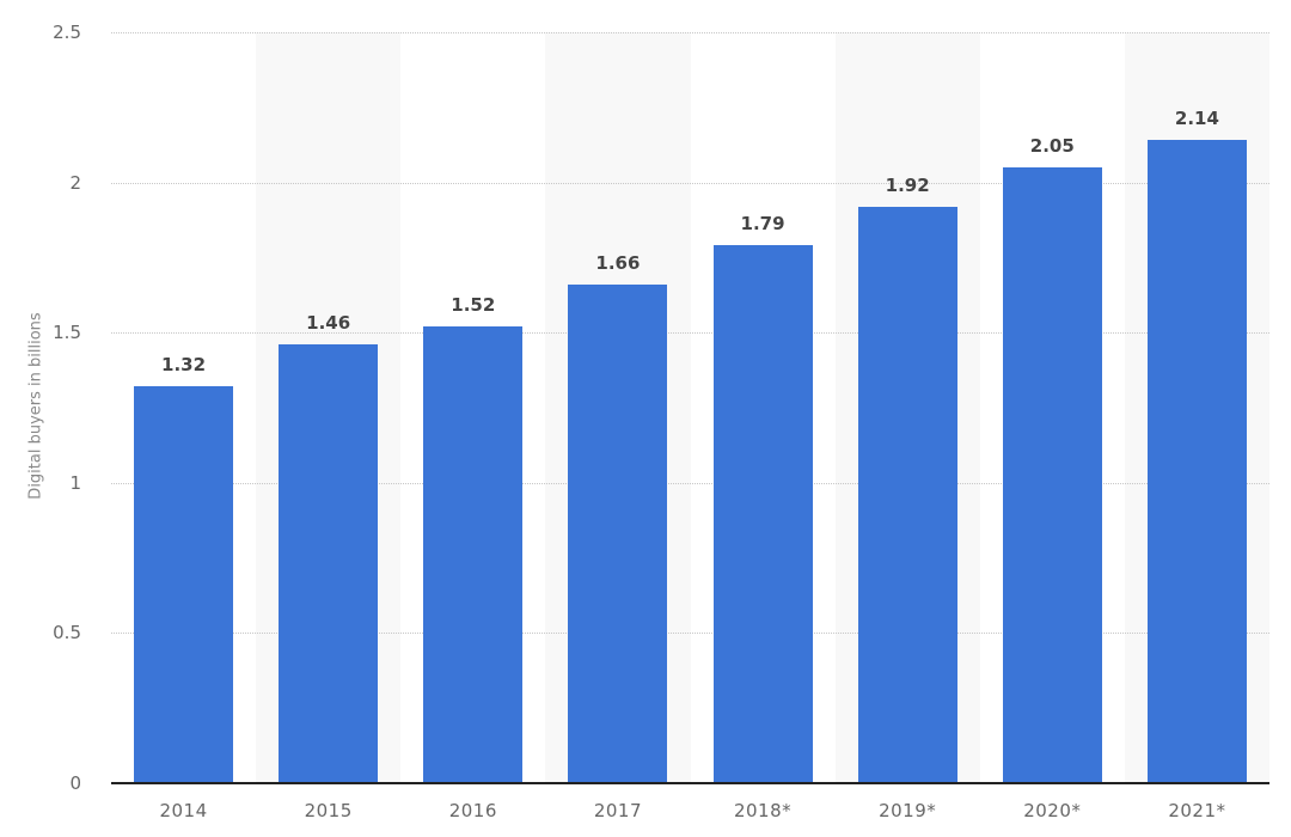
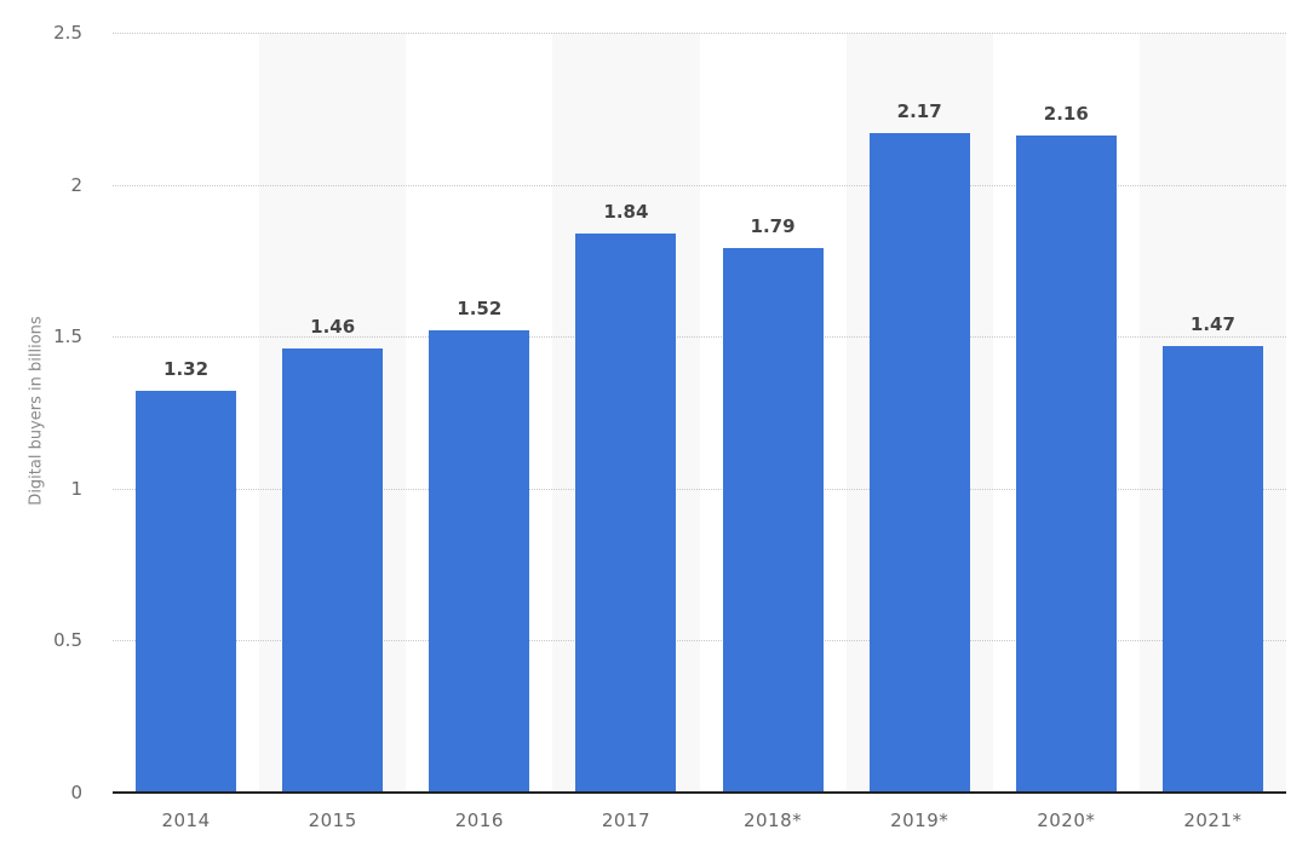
2017: 1.66 -> 1.84
2019*: 1.92 -> 2.17
2020*: 2.05 -> 2.16
2021*: 2.14 -> 1.47
